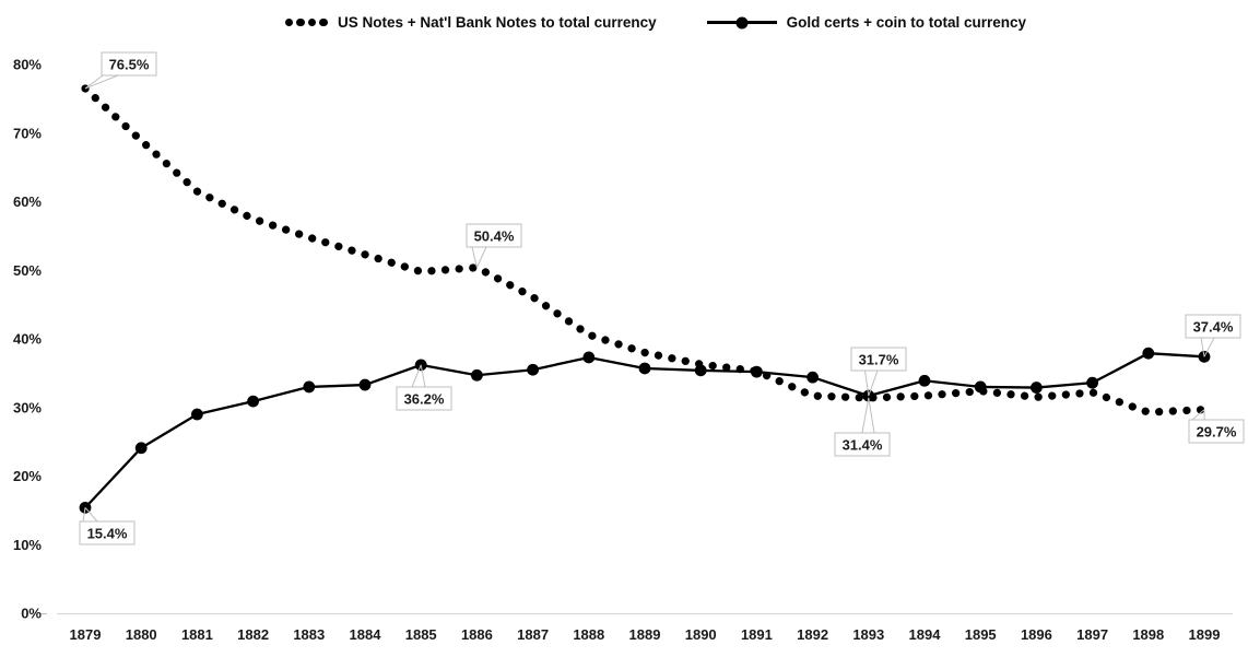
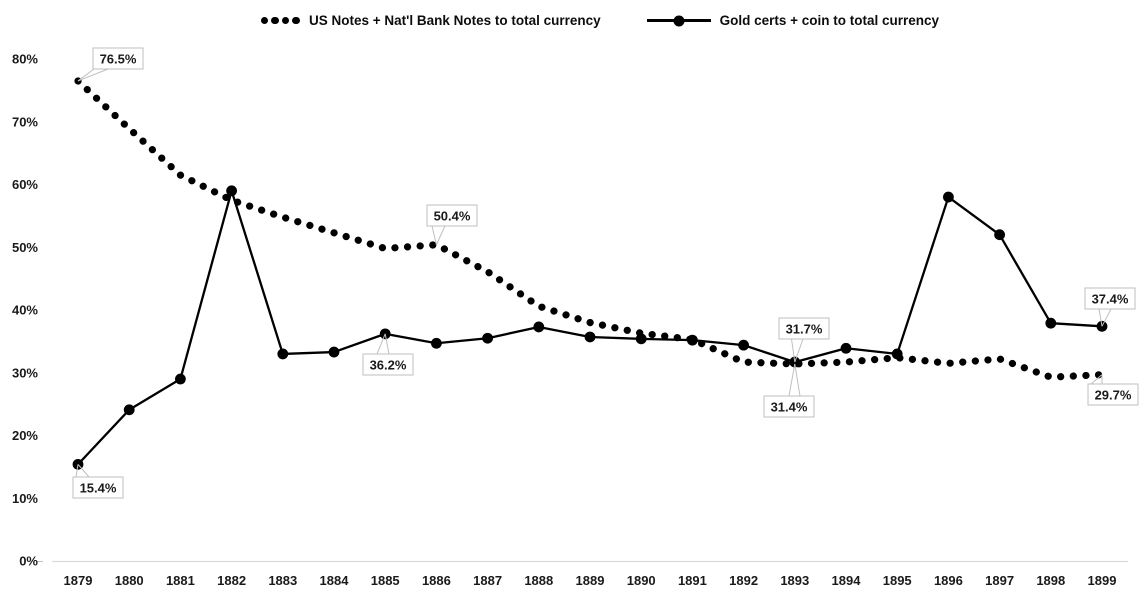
Gold certs + coin to total currency/1882: 31% -> 59%
Gold certs + coin to total currency/1896: 33% -> 58%
Gold certs + coin to total currency/1897: 34% -> 52%
